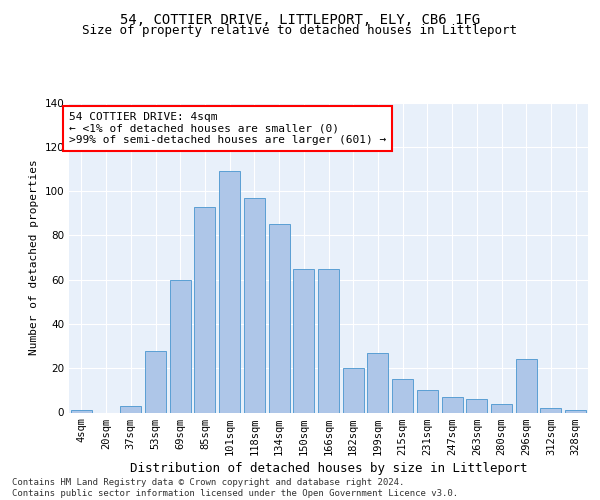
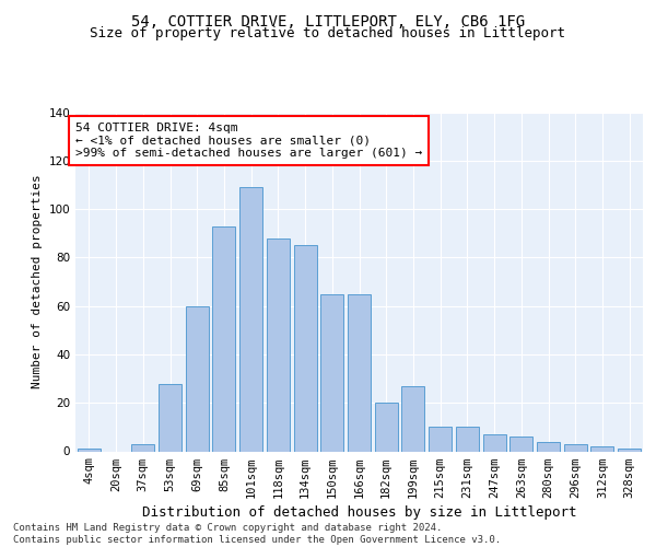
118sqm: 97 -> 88
215sqm: 15 -> 10
296sqm: 24 -> 3
